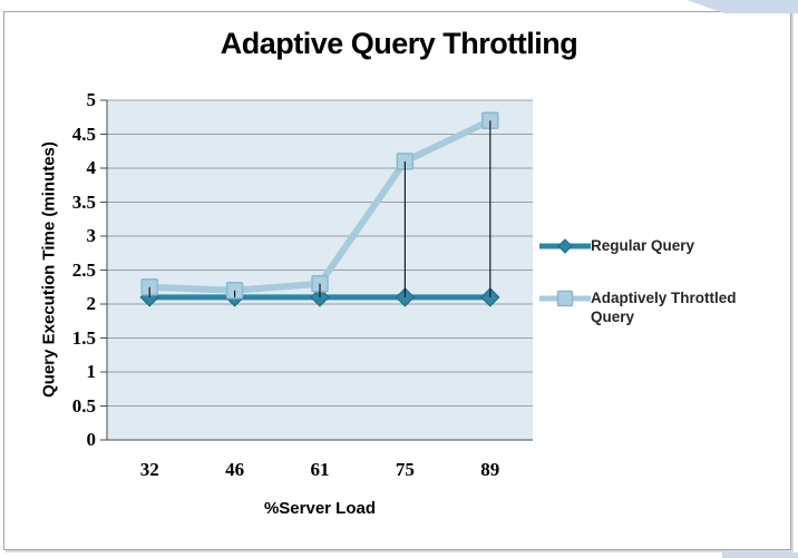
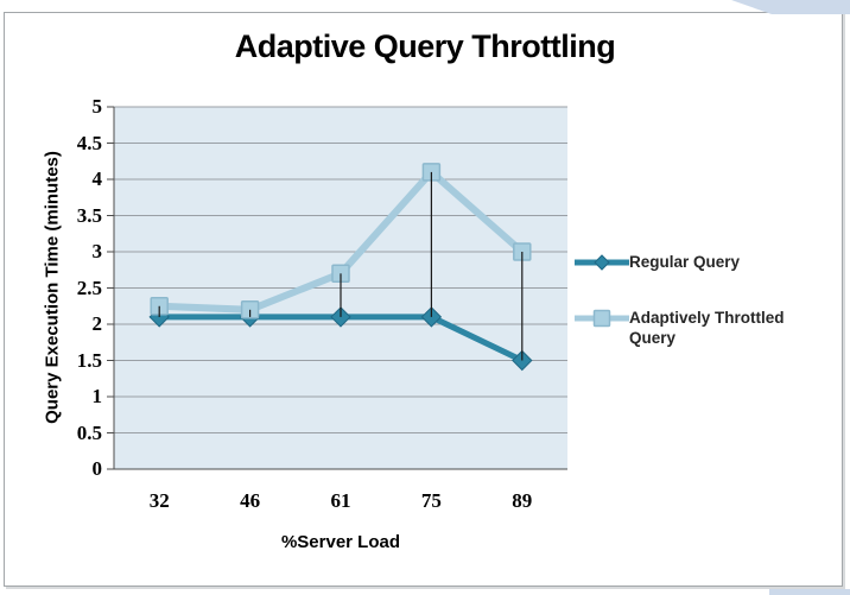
Adaptively Throttled Query/61: 2.3 -> 2.7
Regular Query/89: 2.1 -> 1.5
Adaptively Throttled Query/89: 4.7 -> 3.0
